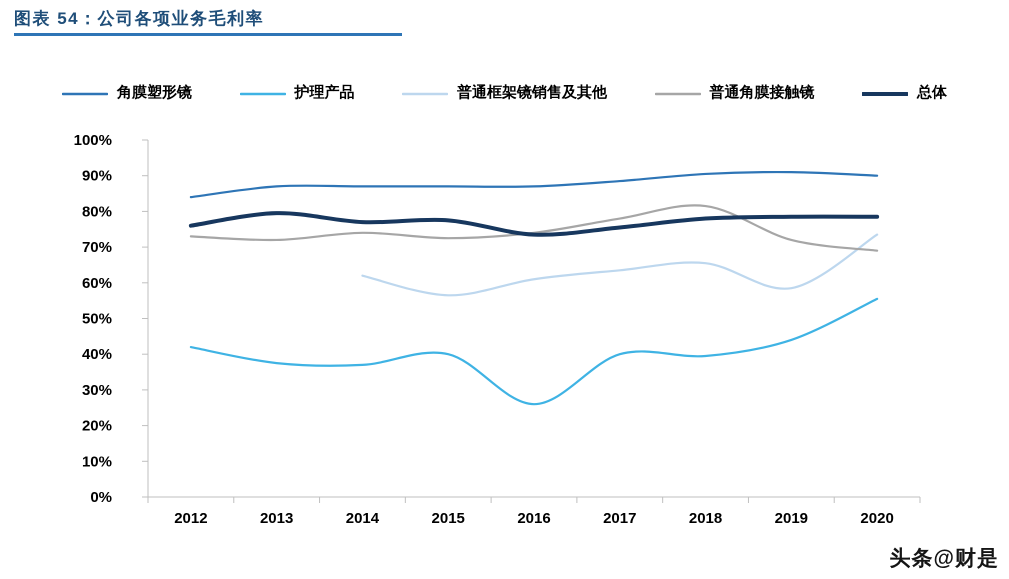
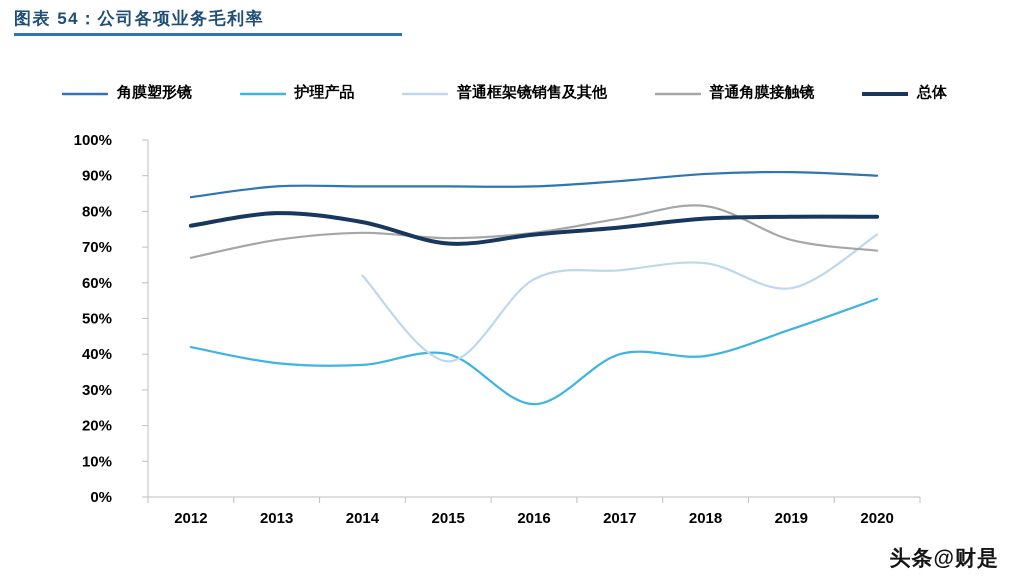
普通角膜接触镜/2012: 73% -> 67%
普通框架镜销售及其他/2015: 56% -> 38%
总体/2015: 78% -> 71%
护理产品/2019: 44% -> 47%
